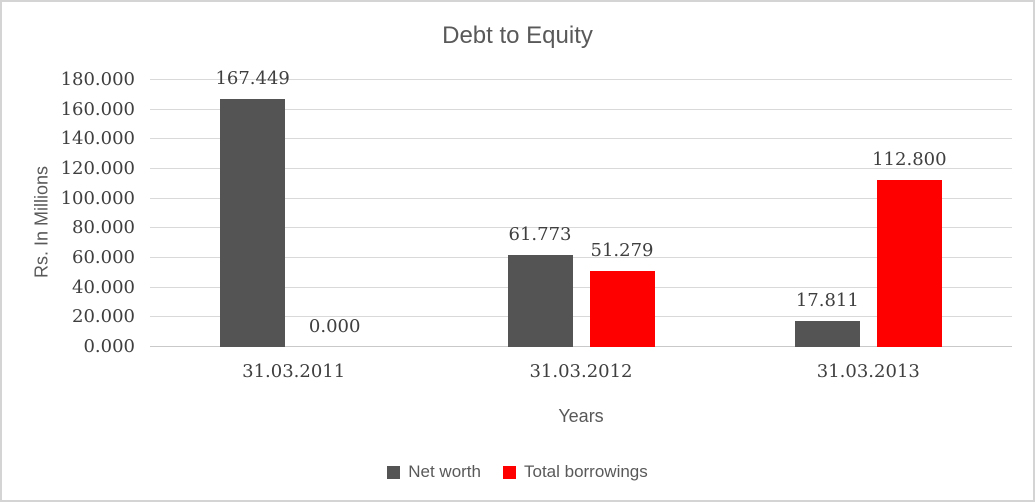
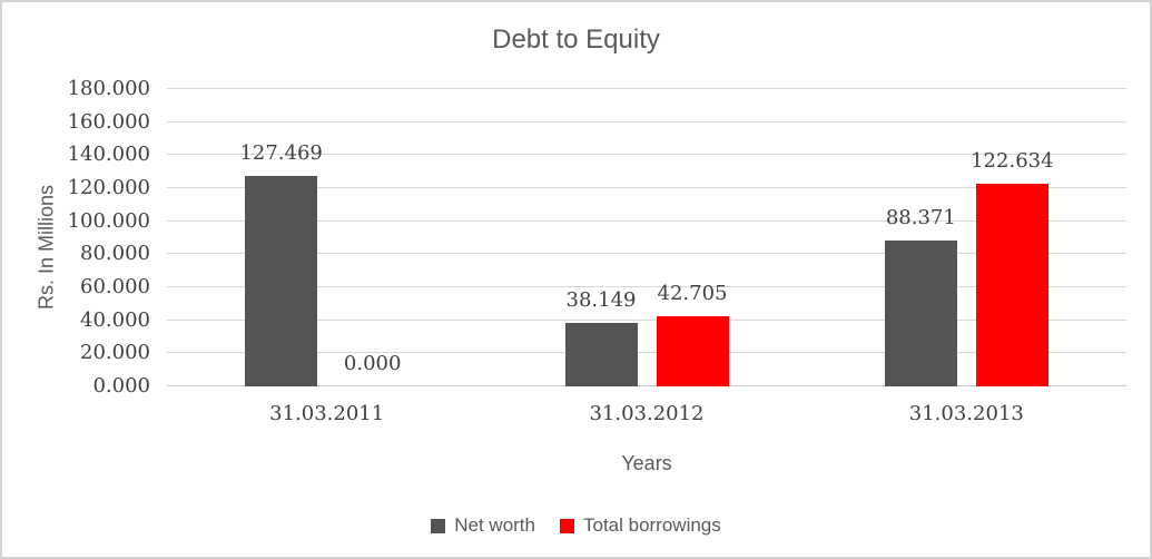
Net worth/31.03.2011: 167.449 -> 127.469
Net worth/31.03.2012: 61.773 -> 38.149
Total borrowings/31.03.2012: 51.279 -> 42.705
Net worth/31.03.2013: 17.811 -> 88.371
Total borrowings/31.03.2013: 112.800 -> 122.634
